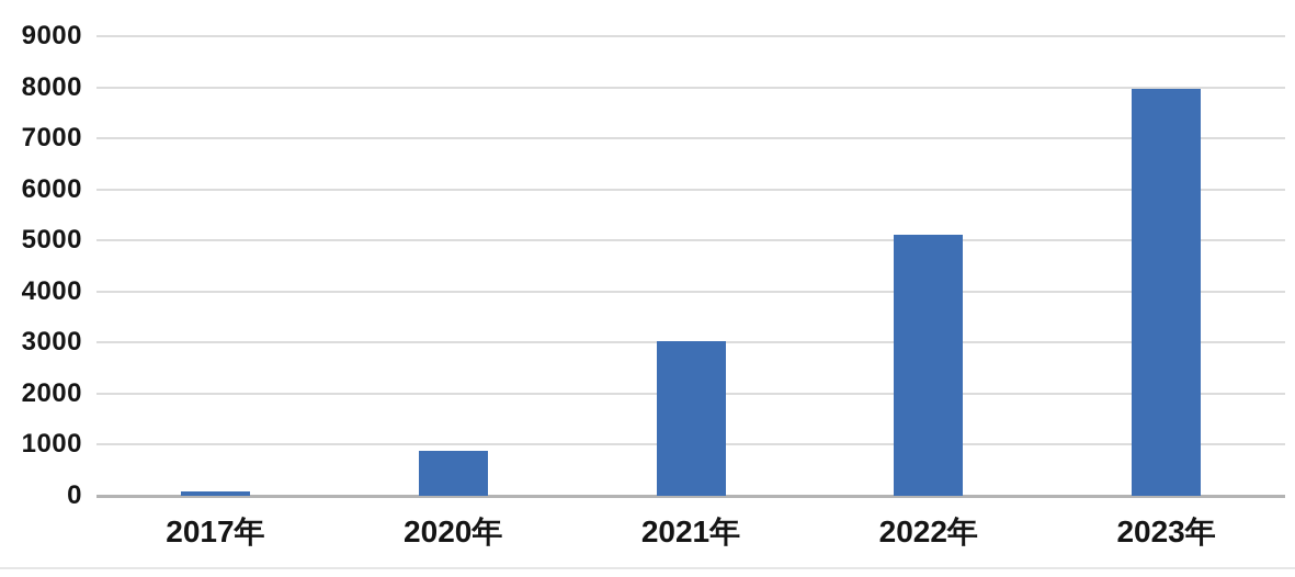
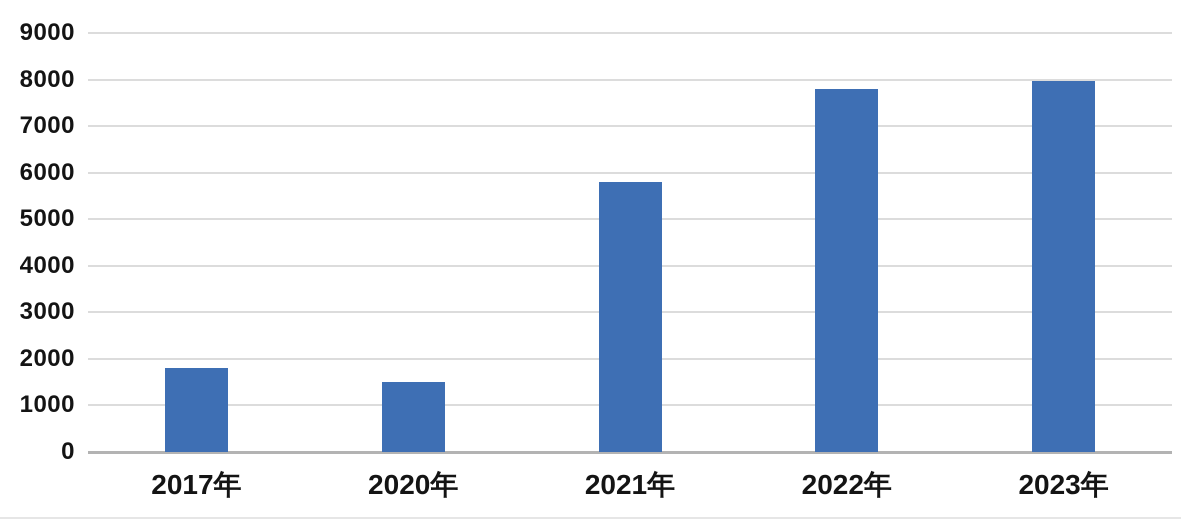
2017年: 100 -> 1800
2020年: 900 -> 1500
2021年: 3000 -> 5800
2022年: 5100 -> 7800
